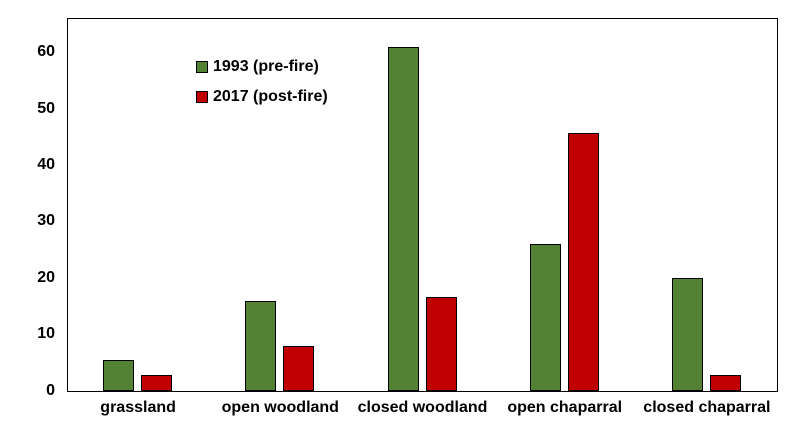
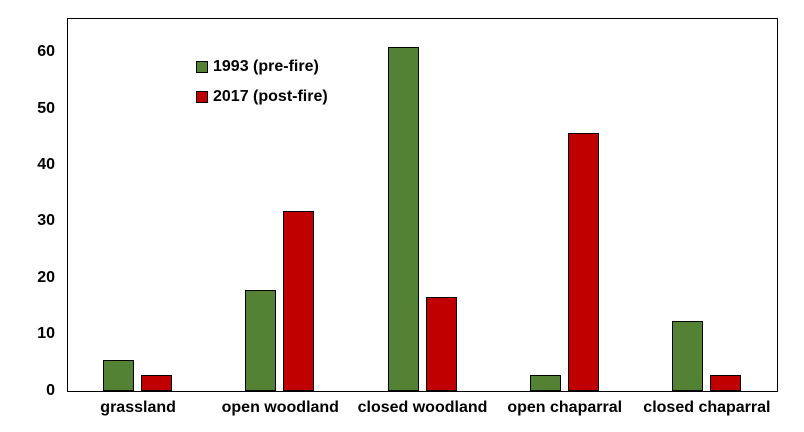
1993 (pre-fire)/open woodland: 16 -> 18
2017 (post-fire)/open woodland: 8 -> 32
1993 (pre-fire)/open chaparral: 26 -> 3
1993 (pre-fire)/closed chaparral: 20 -> 12
